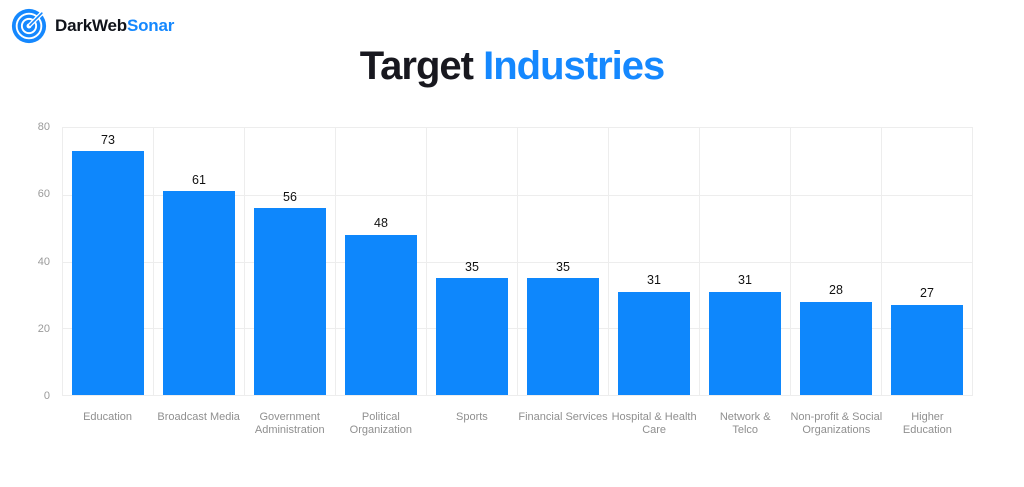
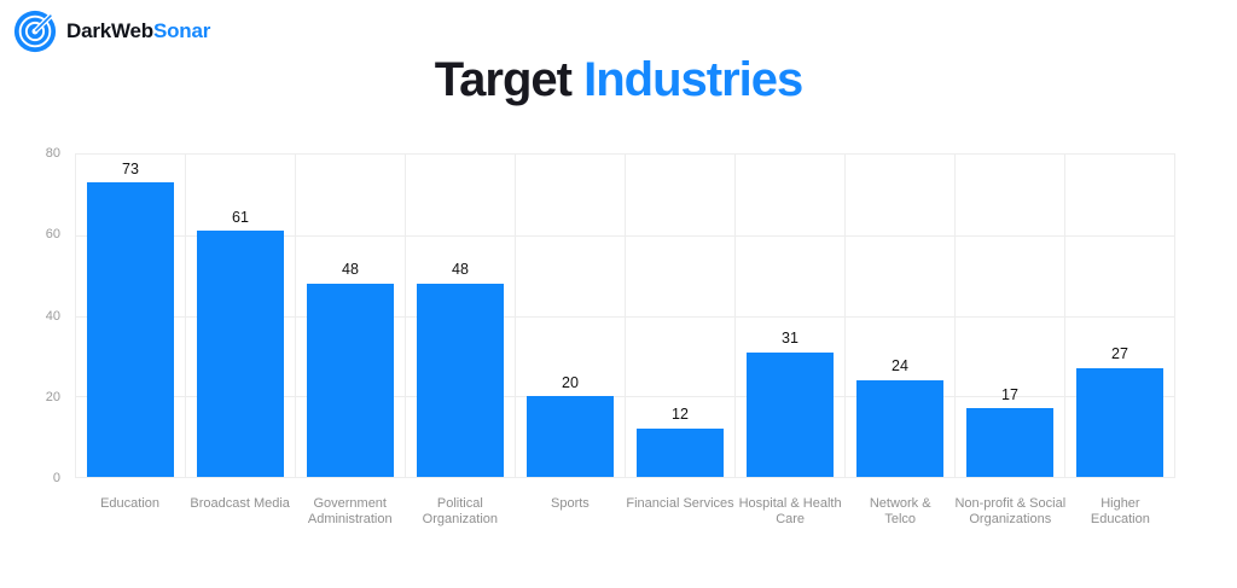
Government Administration: 56 -> 48
Sports: 35 -> 20
Financial Services: 35 -> 12
Network & Telco: 31 -> 24
Non-profit & Social Organizations: 28 -> 17
